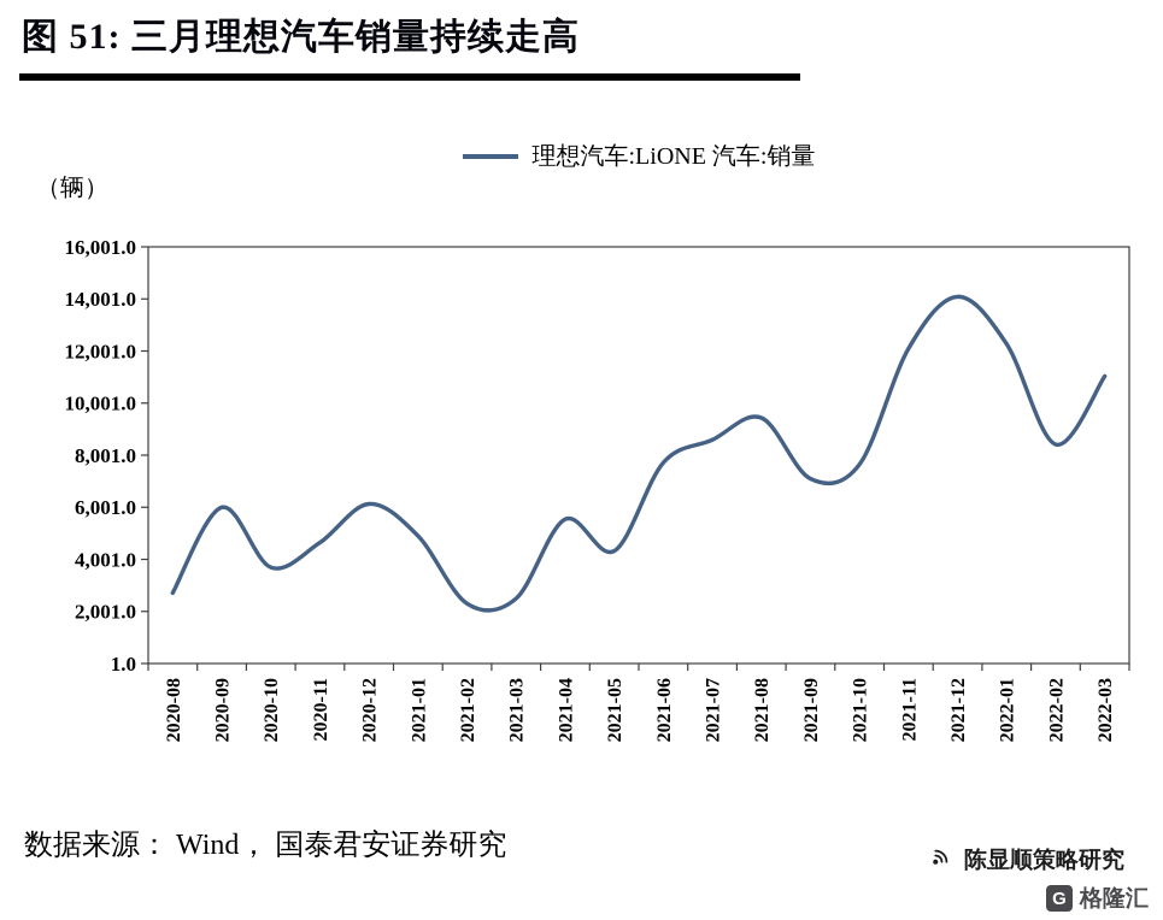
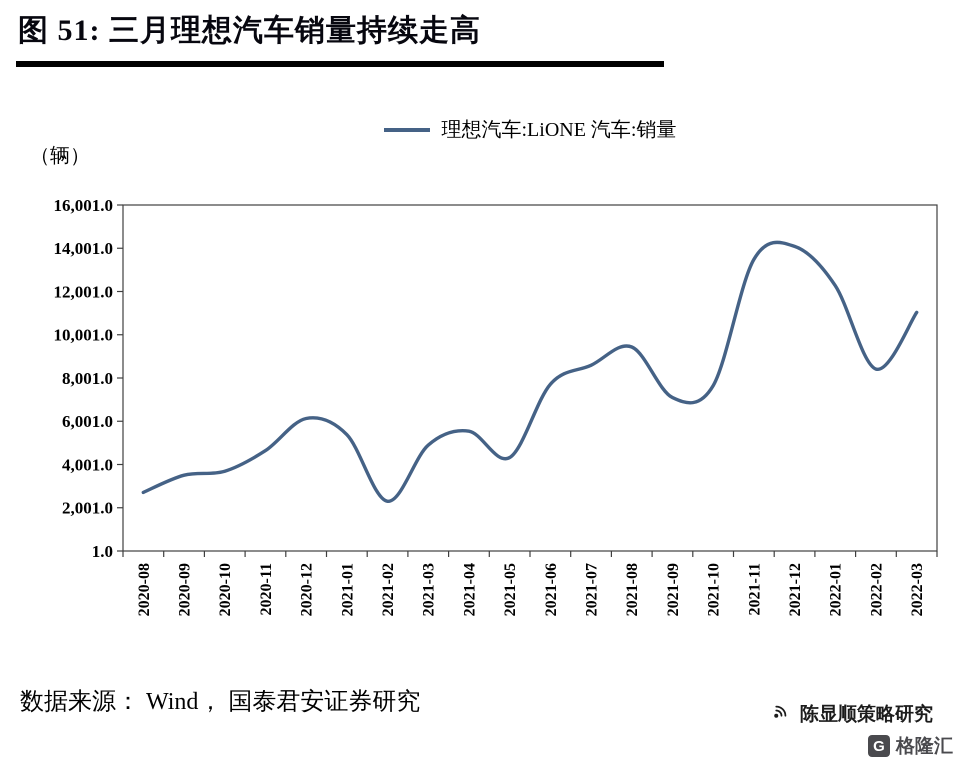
2020-09: 6000 -> 3500
2021-01: 4900 -> 5400
2021-03: 2500 -> 4900
2021-11: 12100 -> 13500
